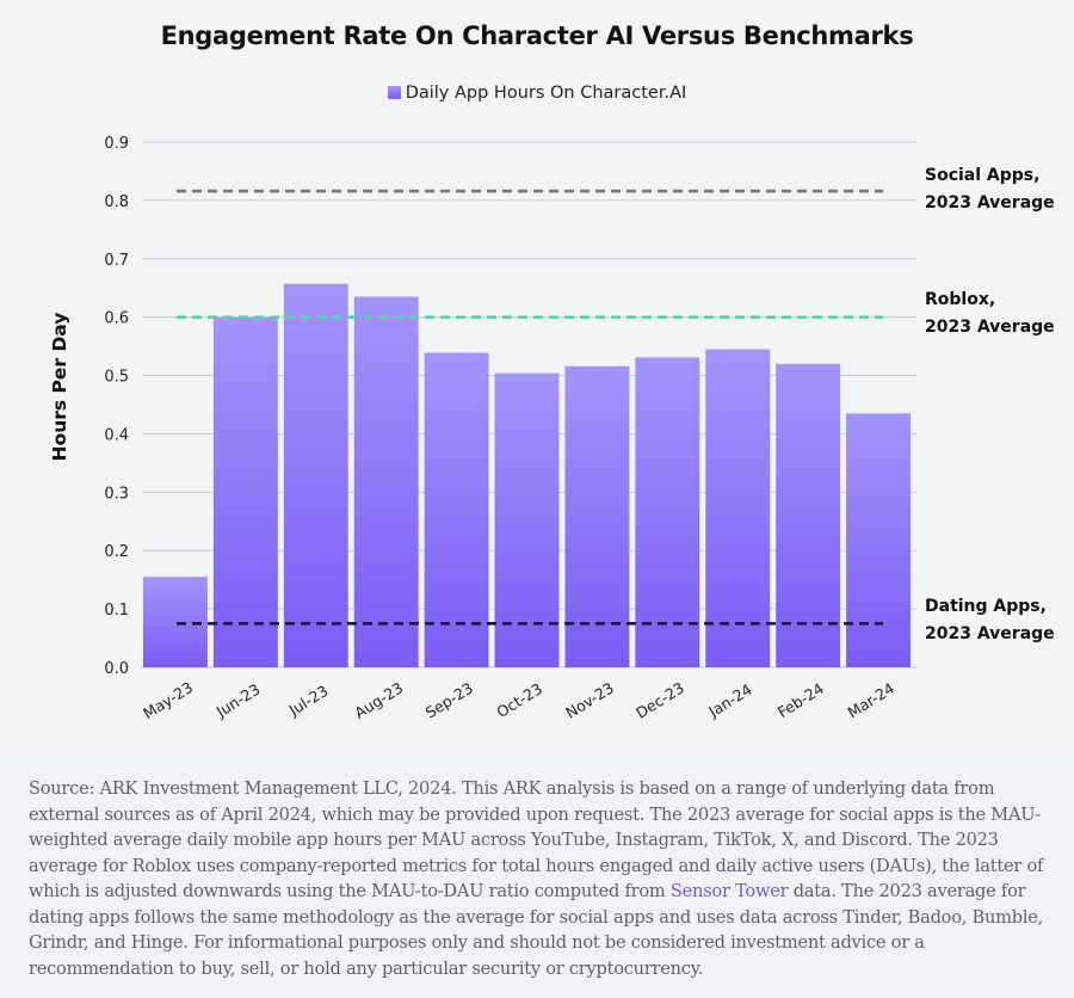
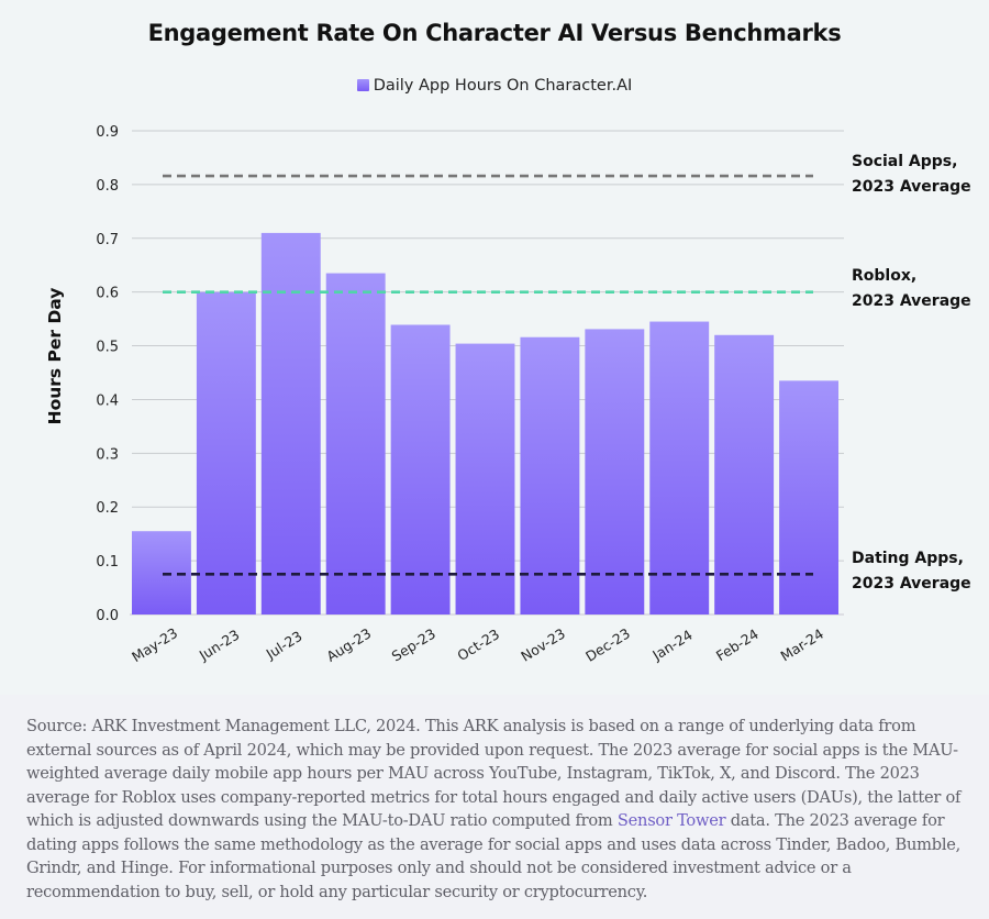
Jul-23: 0.66 -> 0.71
